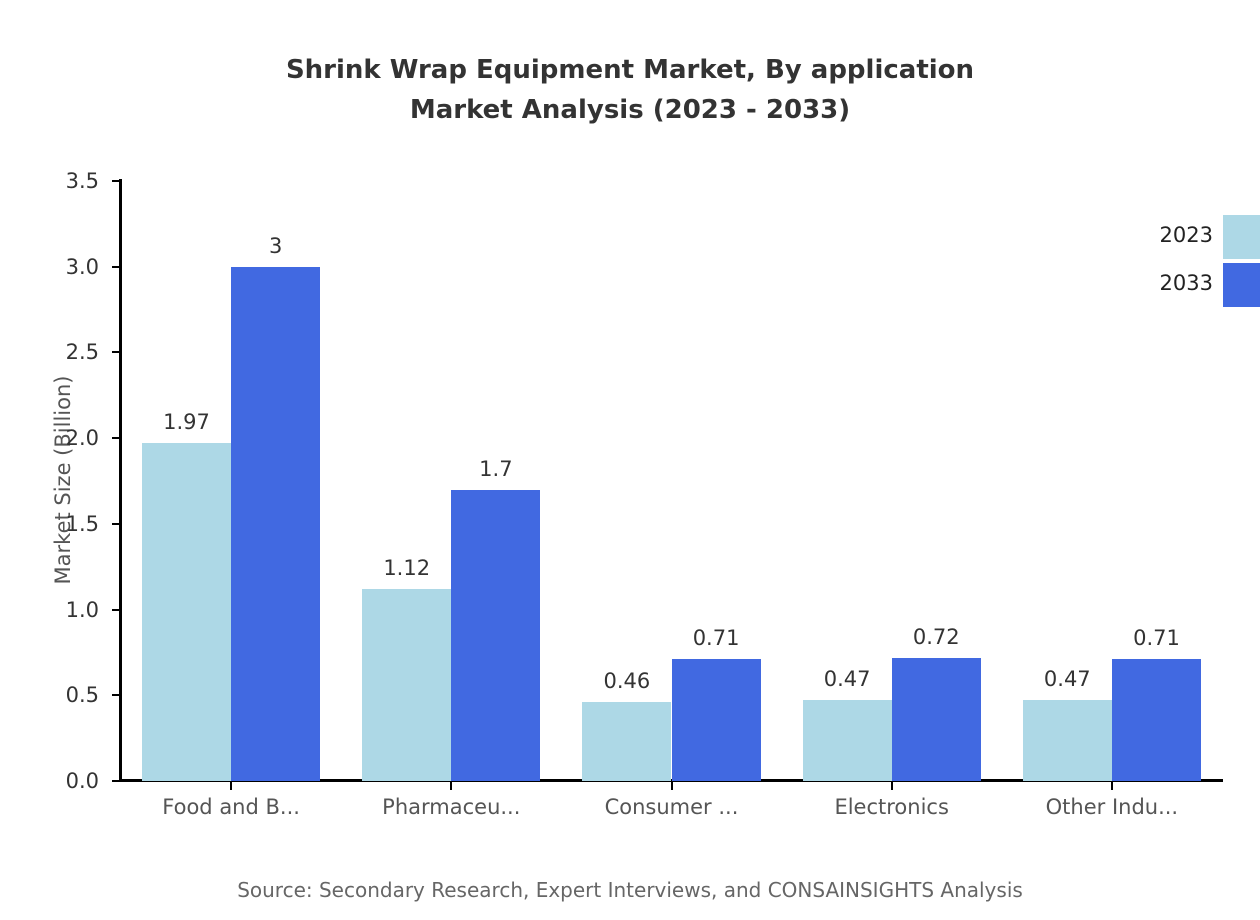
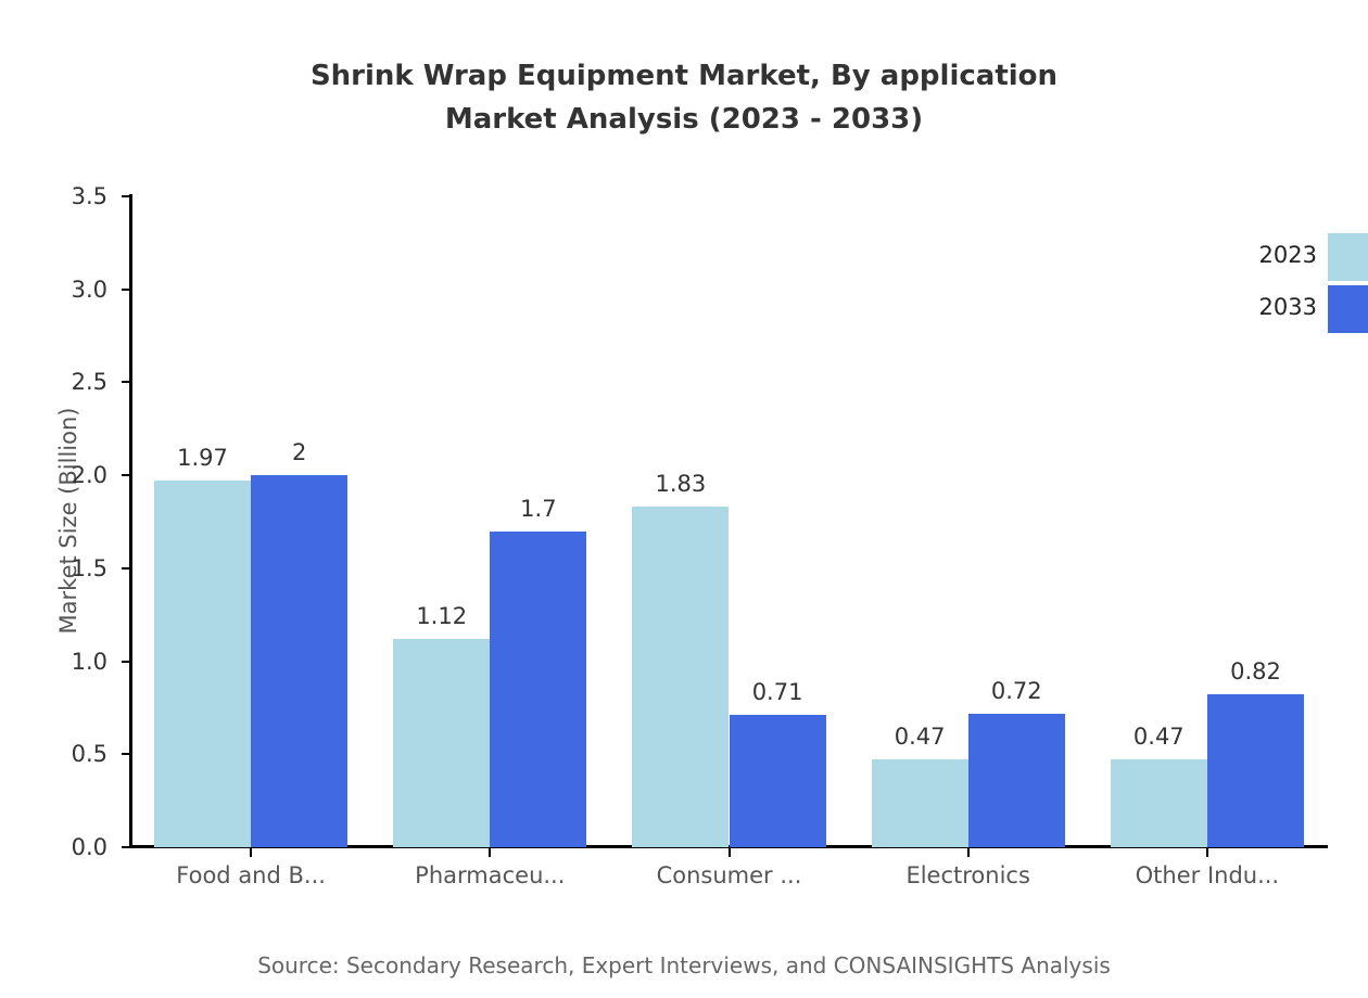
2033/Food and B...: 3 -> 2
2023/Consumer ...: 0.46 -> 1.83
2033/Other Indu...: 0.71 -> 0.82
